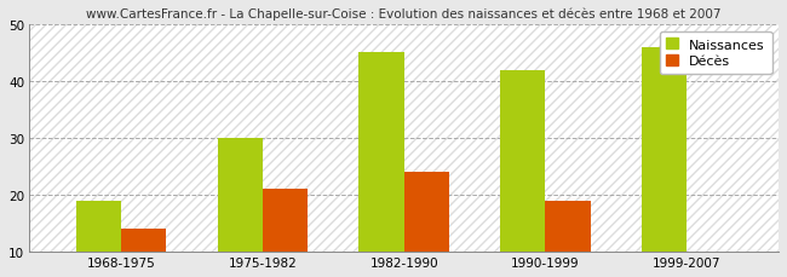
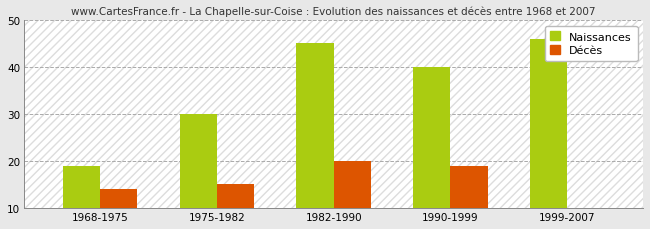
Décès/1975-1982: 21 -> 15
Décès/1982-1990: 24 -> 20
Naissances/1990-1999: 42 -> 40
